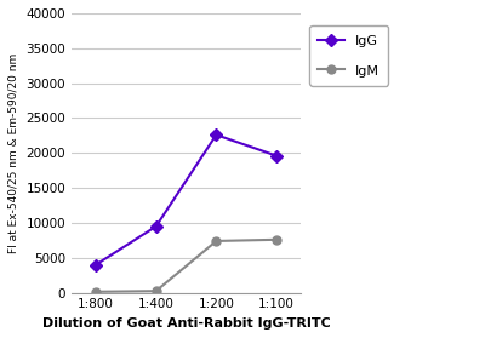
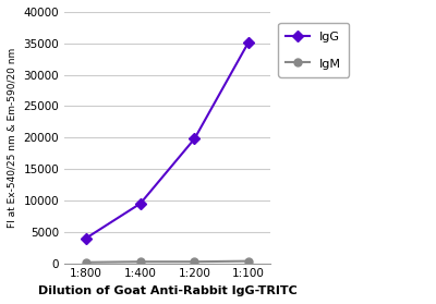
IgG/1:200: 22600 -> 19800
IgM/1:200: 7400 -> 200
IgG/1:100: 19600 -> 35200
IgM/1:100: 7600 -> 400
